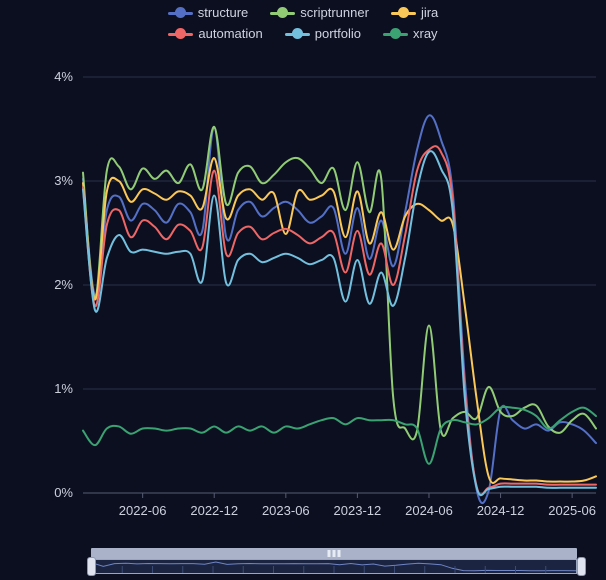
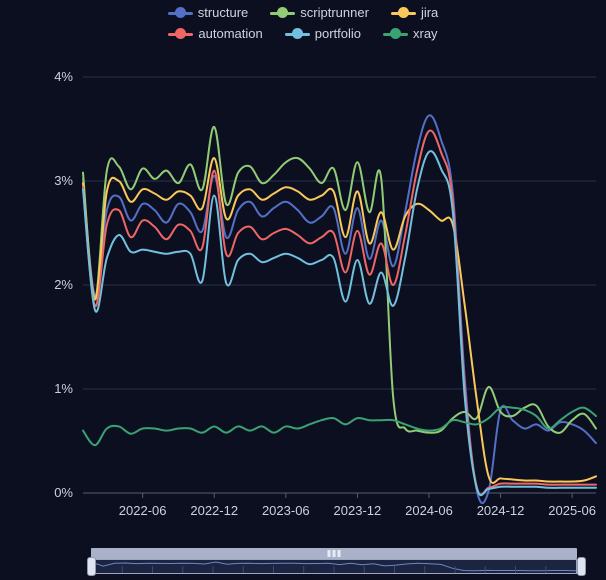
structure/2022-12: 3.52% -> 3.05%
jira/2023-06: 2.49% -> 2.94%
scriptrunner/2024-06: 1.61% -> 0.58%
automation/2024-06: 3.30% -> 3.48%
xray/2024-06: 0.28% -> 0.60%
